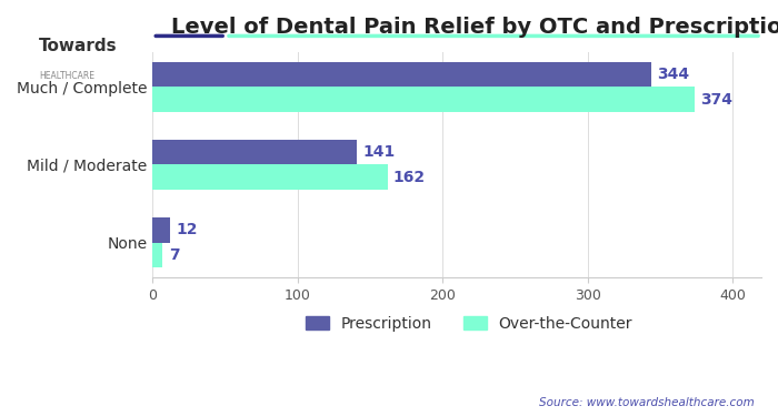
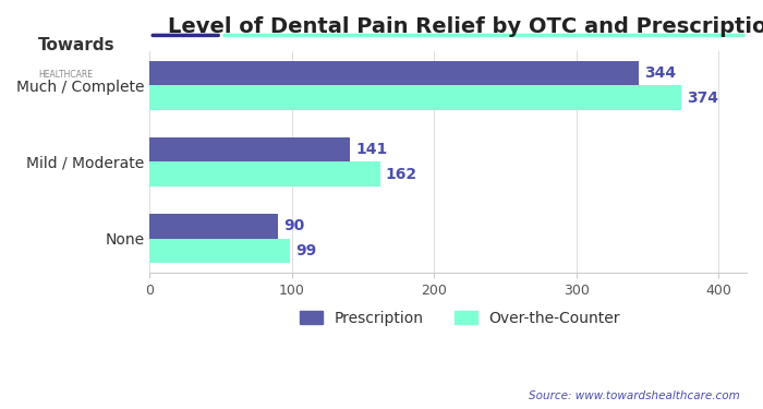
Prescription/None: 12 -> 90
Over-the-Counter/None: 7 -> 99
